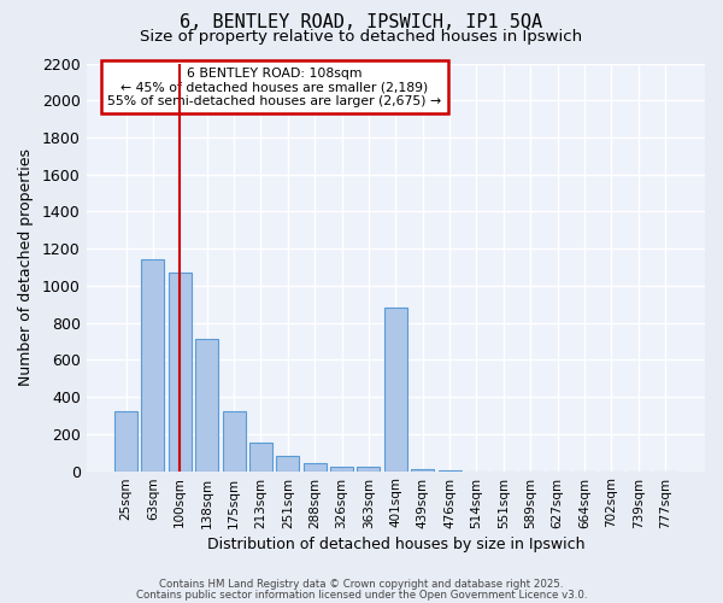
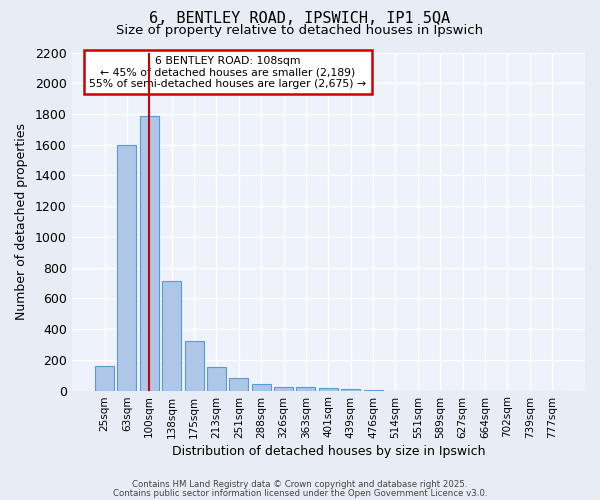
25sqm: 320 -> 160
63sqm: 1140 -> 1600
100sqm: 1070 -> 1790
401sqm: 880 -> 20
